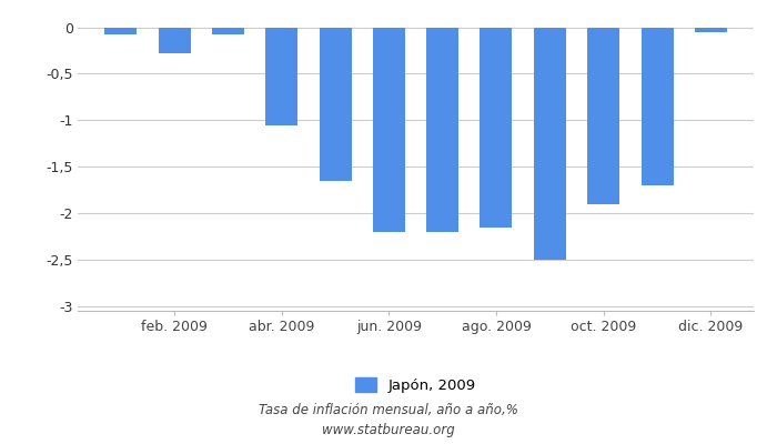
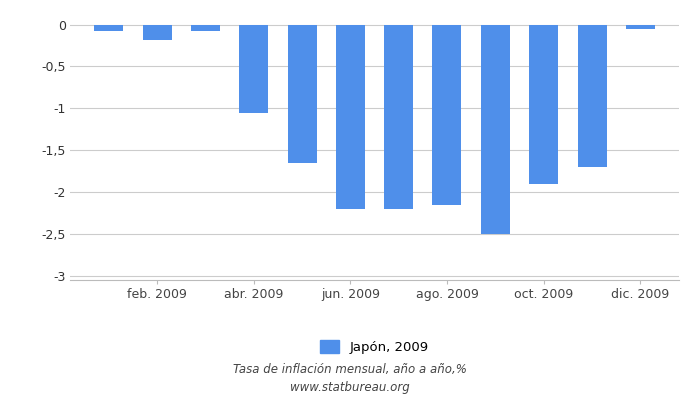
feb. 2009: -0,28 -> -0,18
